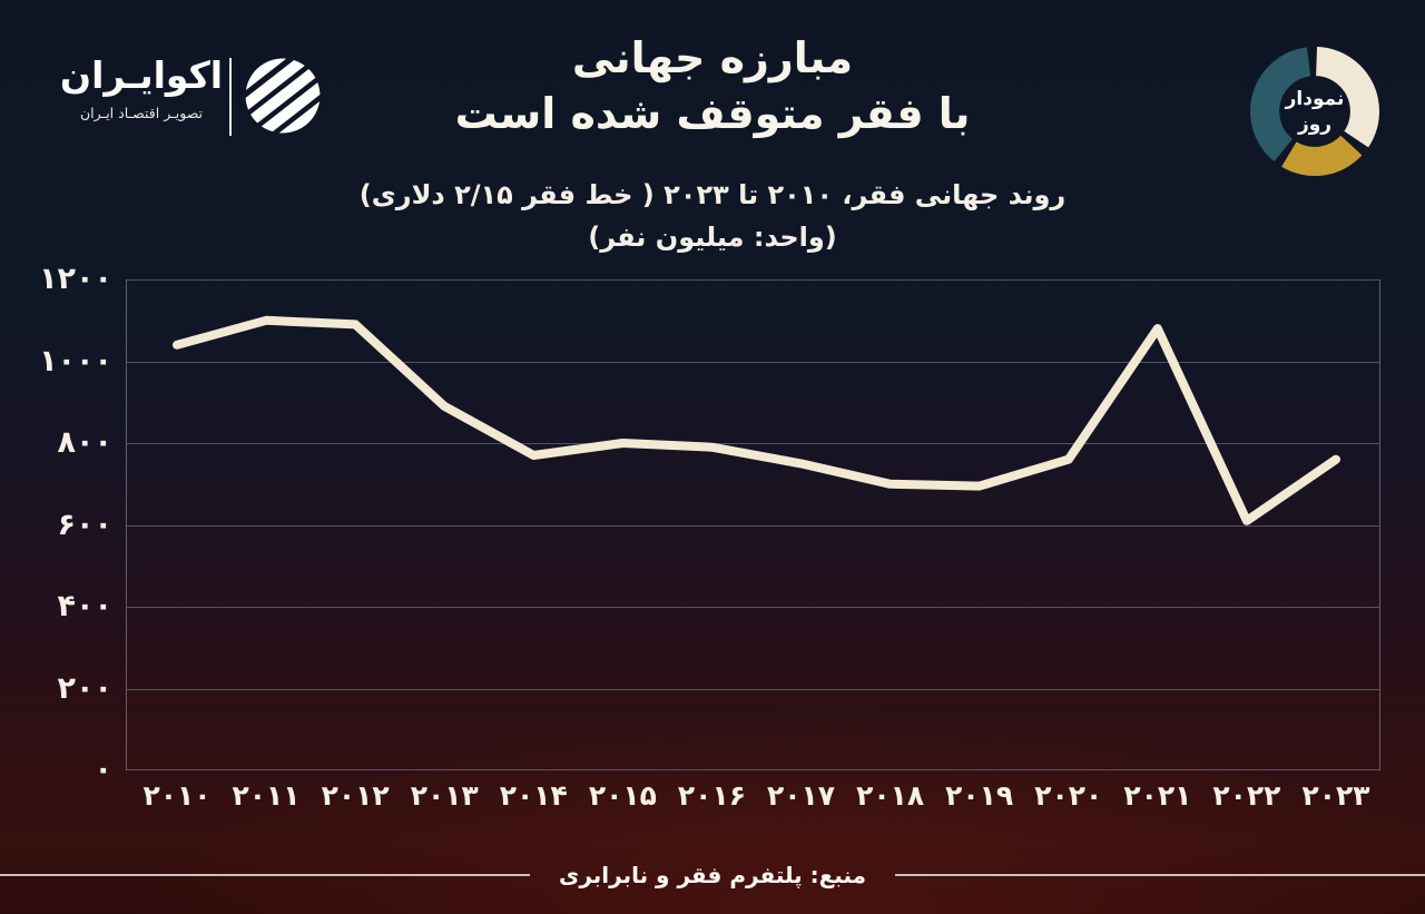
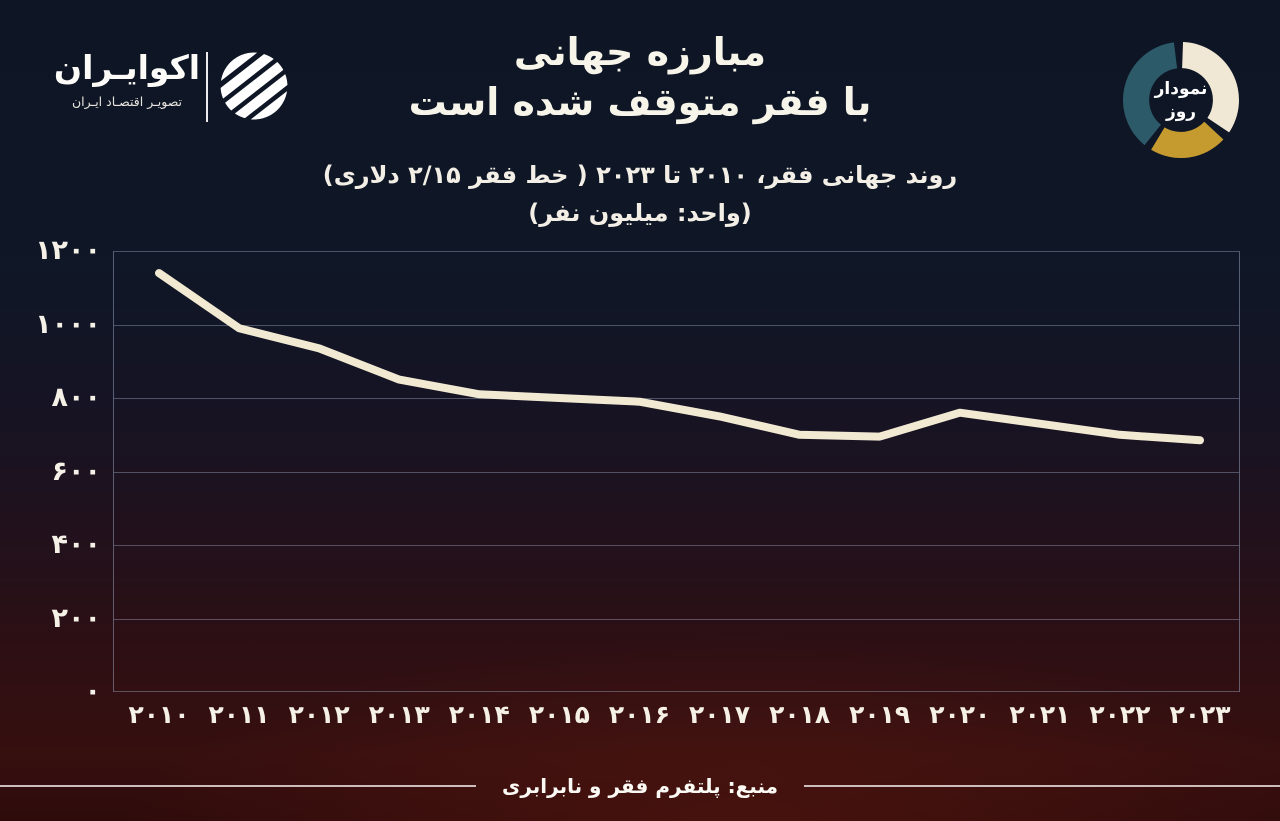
۲۰۱۰: 1040 -> 1140
۲۰۱۱: 1100 -> 990
۲۰۱۲: 1090 -> 940
۲۰۱۳: 890 -> 850
۲۰۱۴: 770 -> 810
۲۰۲۱: 1080 -> 730
۲۰۲۲: 610 -> 700
۲۰۲۳: 760 -> 680
